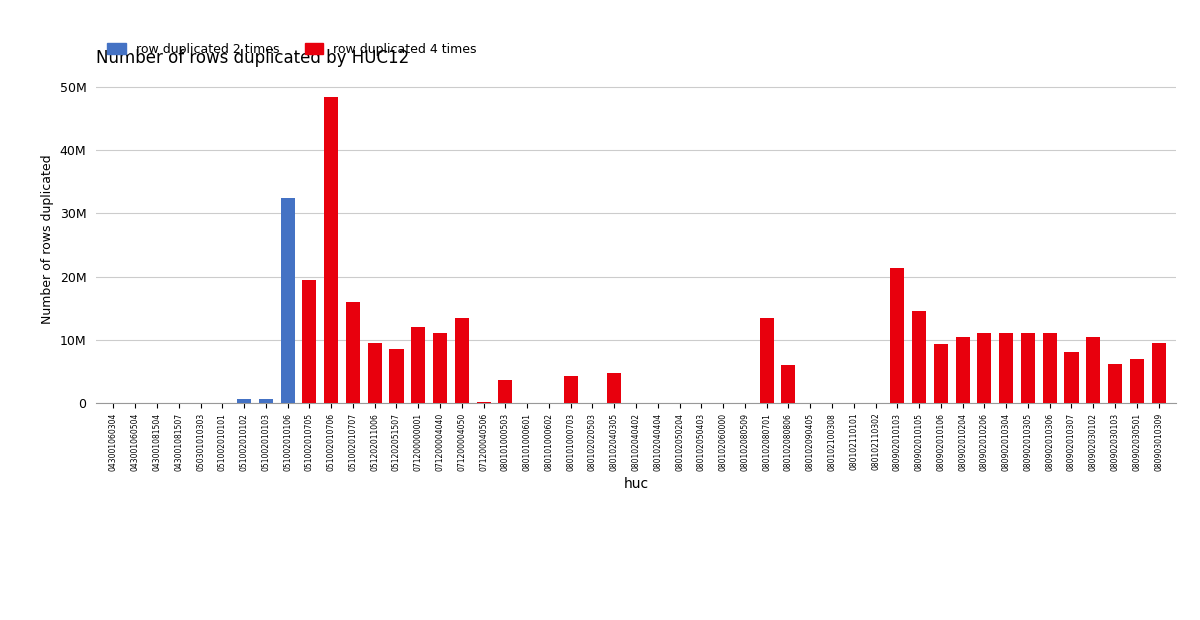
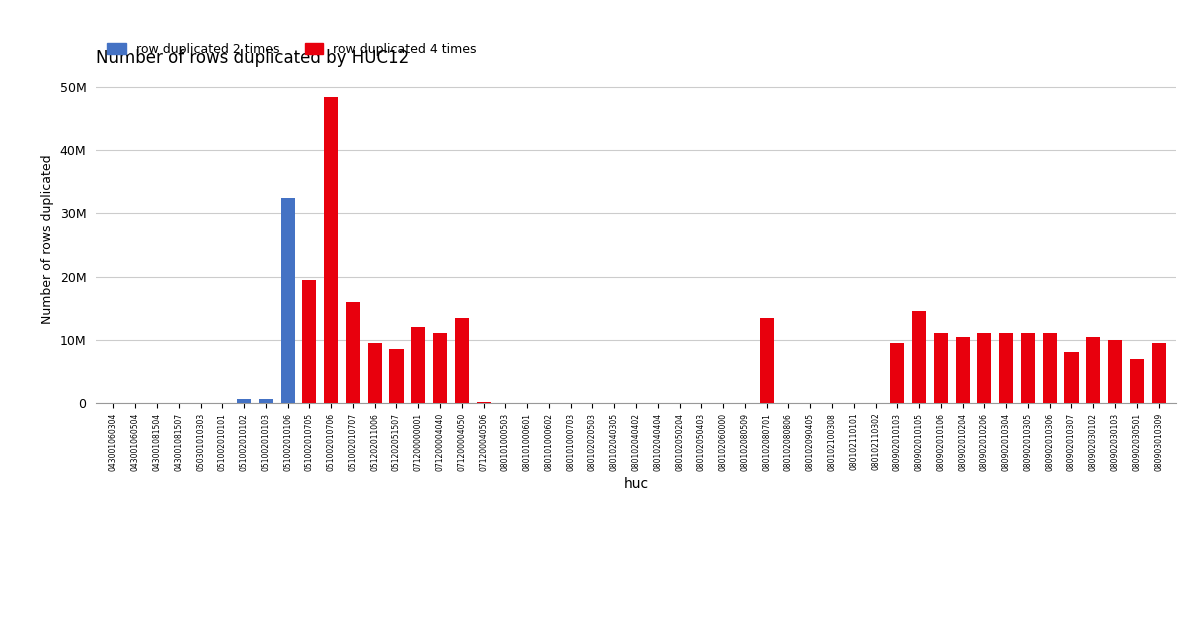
080101000503: 3.6M -> 0.0M
080101000703: 4.2M -> 0.0M
080102040305: 4.8M -> 0.0M
080102080806: 6.0M -> 0.0M
080902010103: 21.4M -> 9.5M
080902010106: 9.4M -> 11.0M
080902030103: 6.2M -> 10.0M
